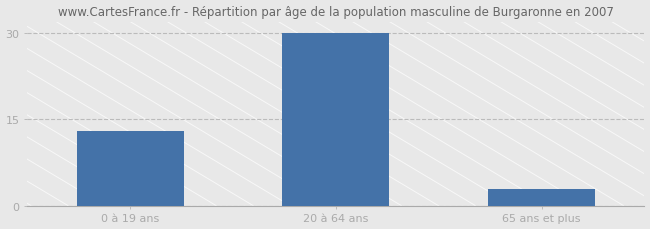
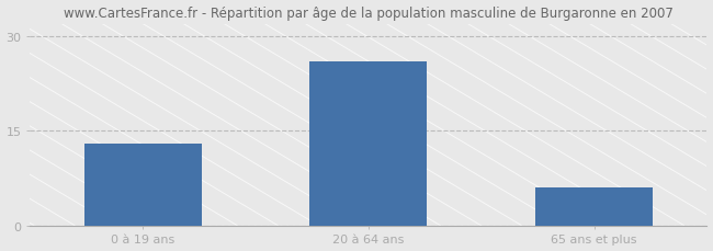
20 à 64 ans: 30 -> 26
65 ans et plus: 3 -> 6
